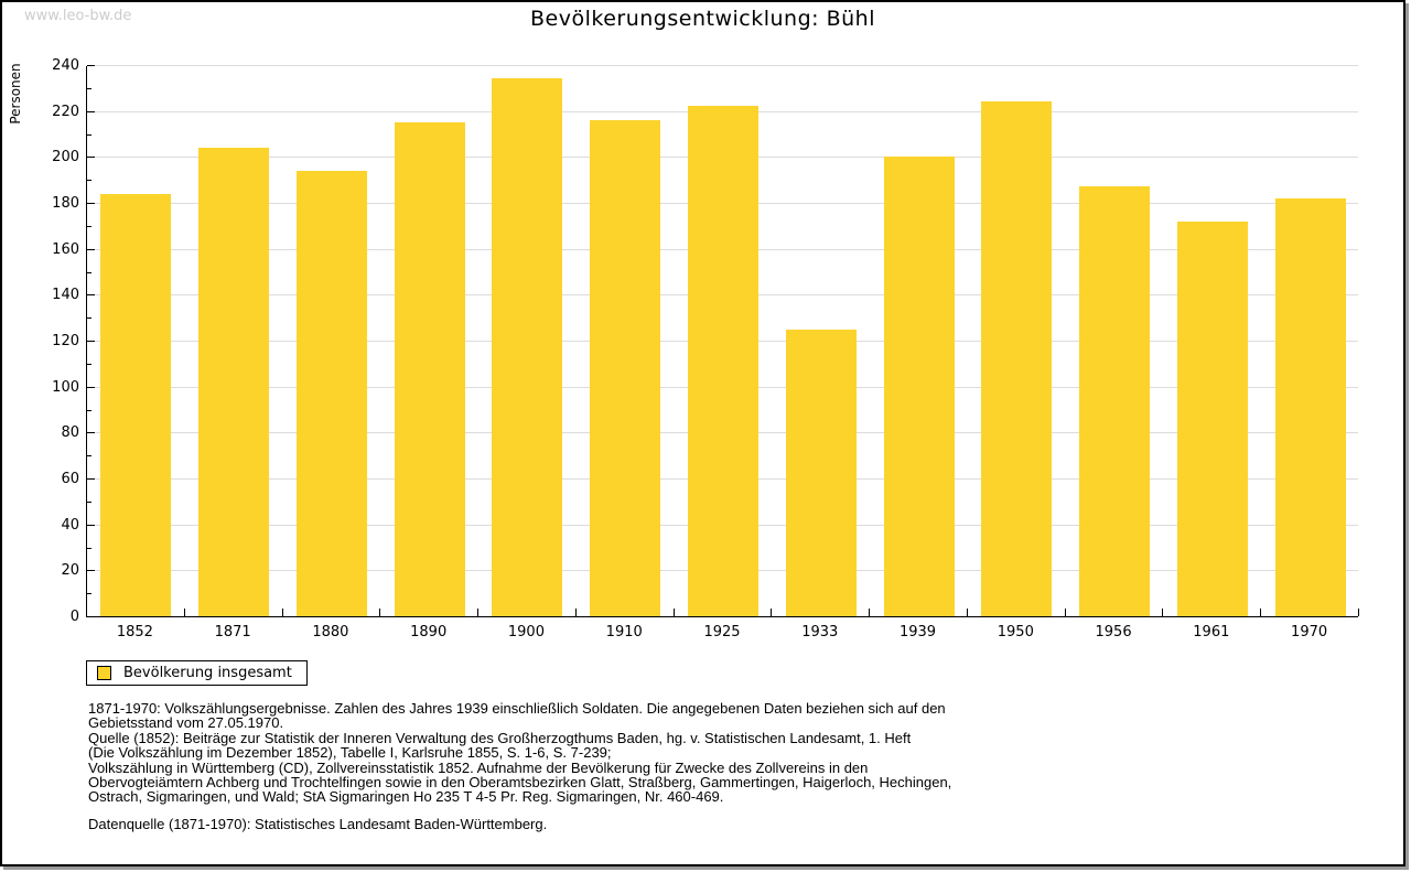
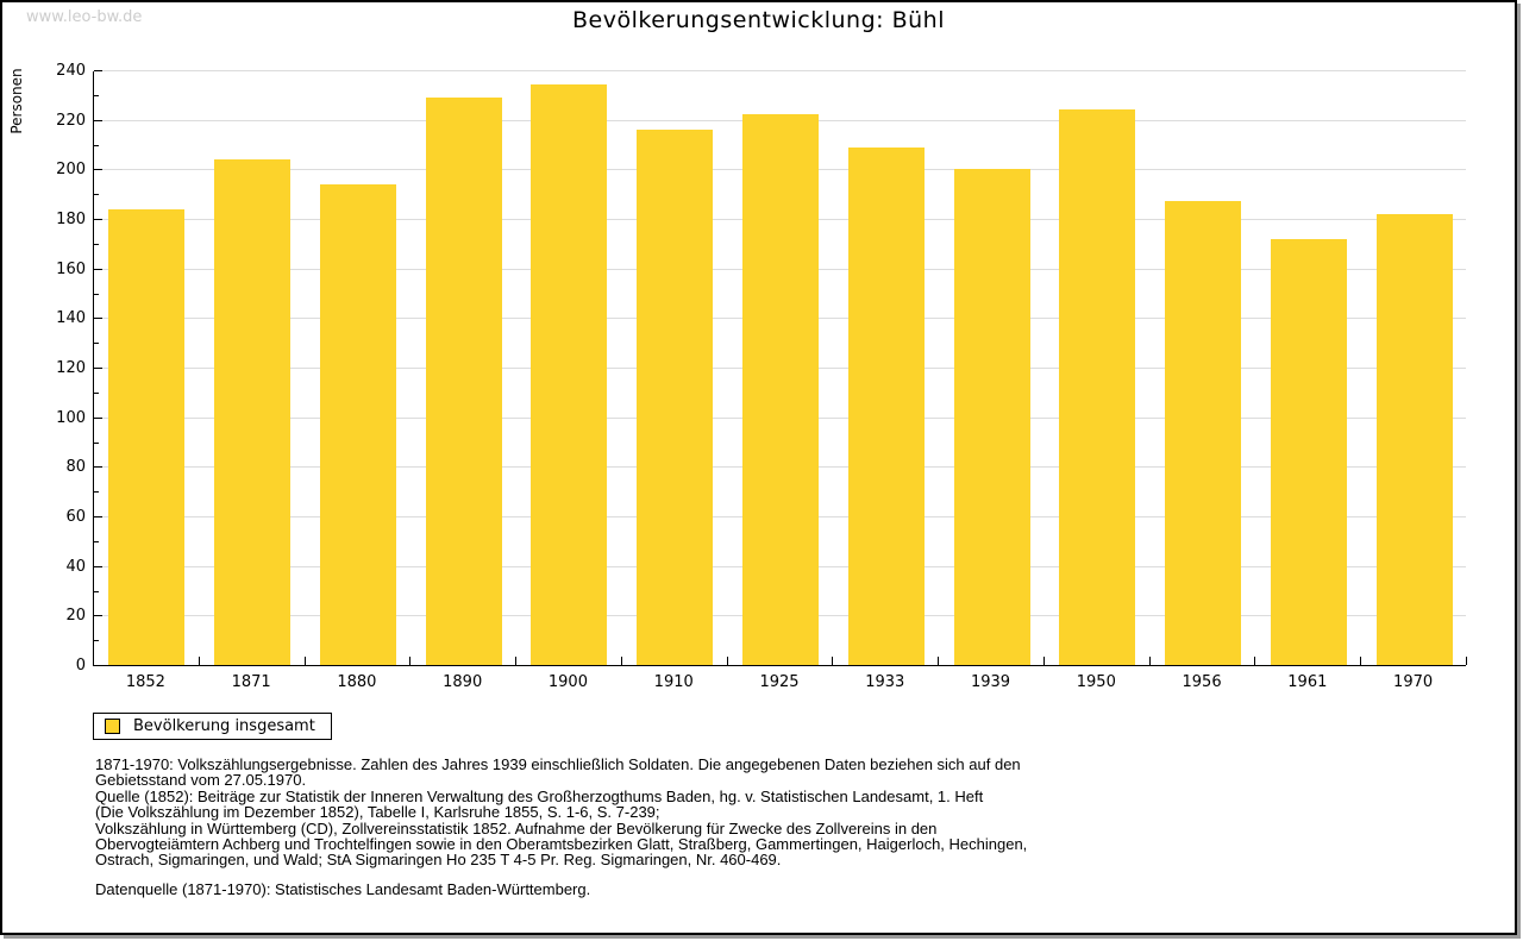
1890: 215 -> 229
1933: 125 -> 209
